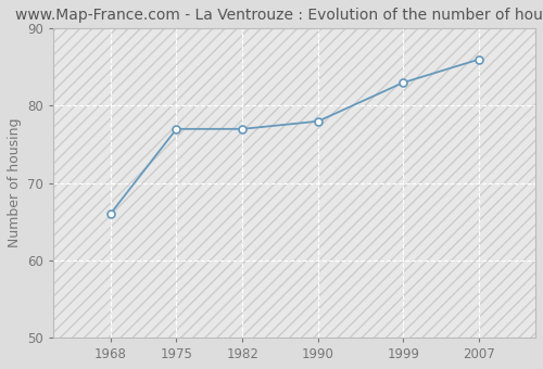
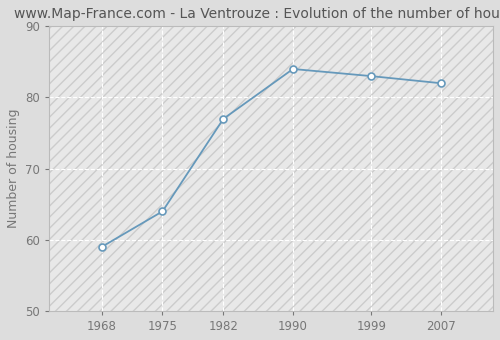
1968: 66 -> 59
1975: 77 -> 64
1990: 78 -> 84
2007: 86 -> 82
